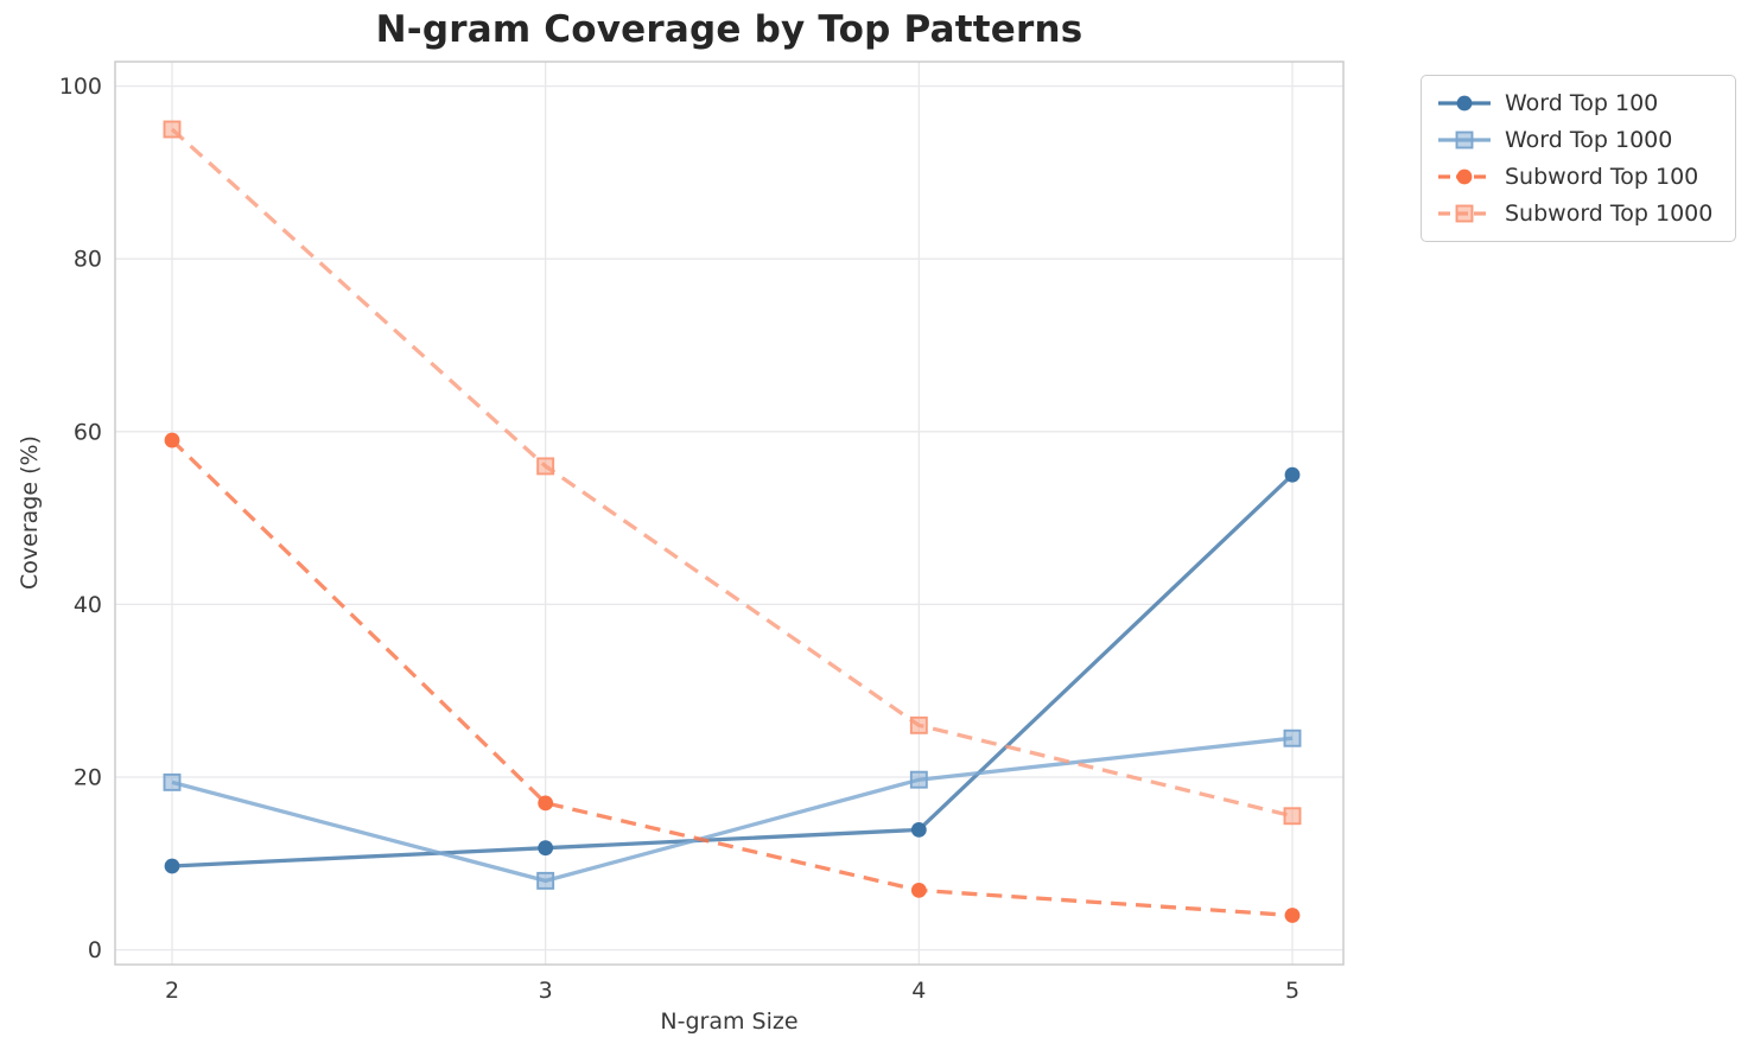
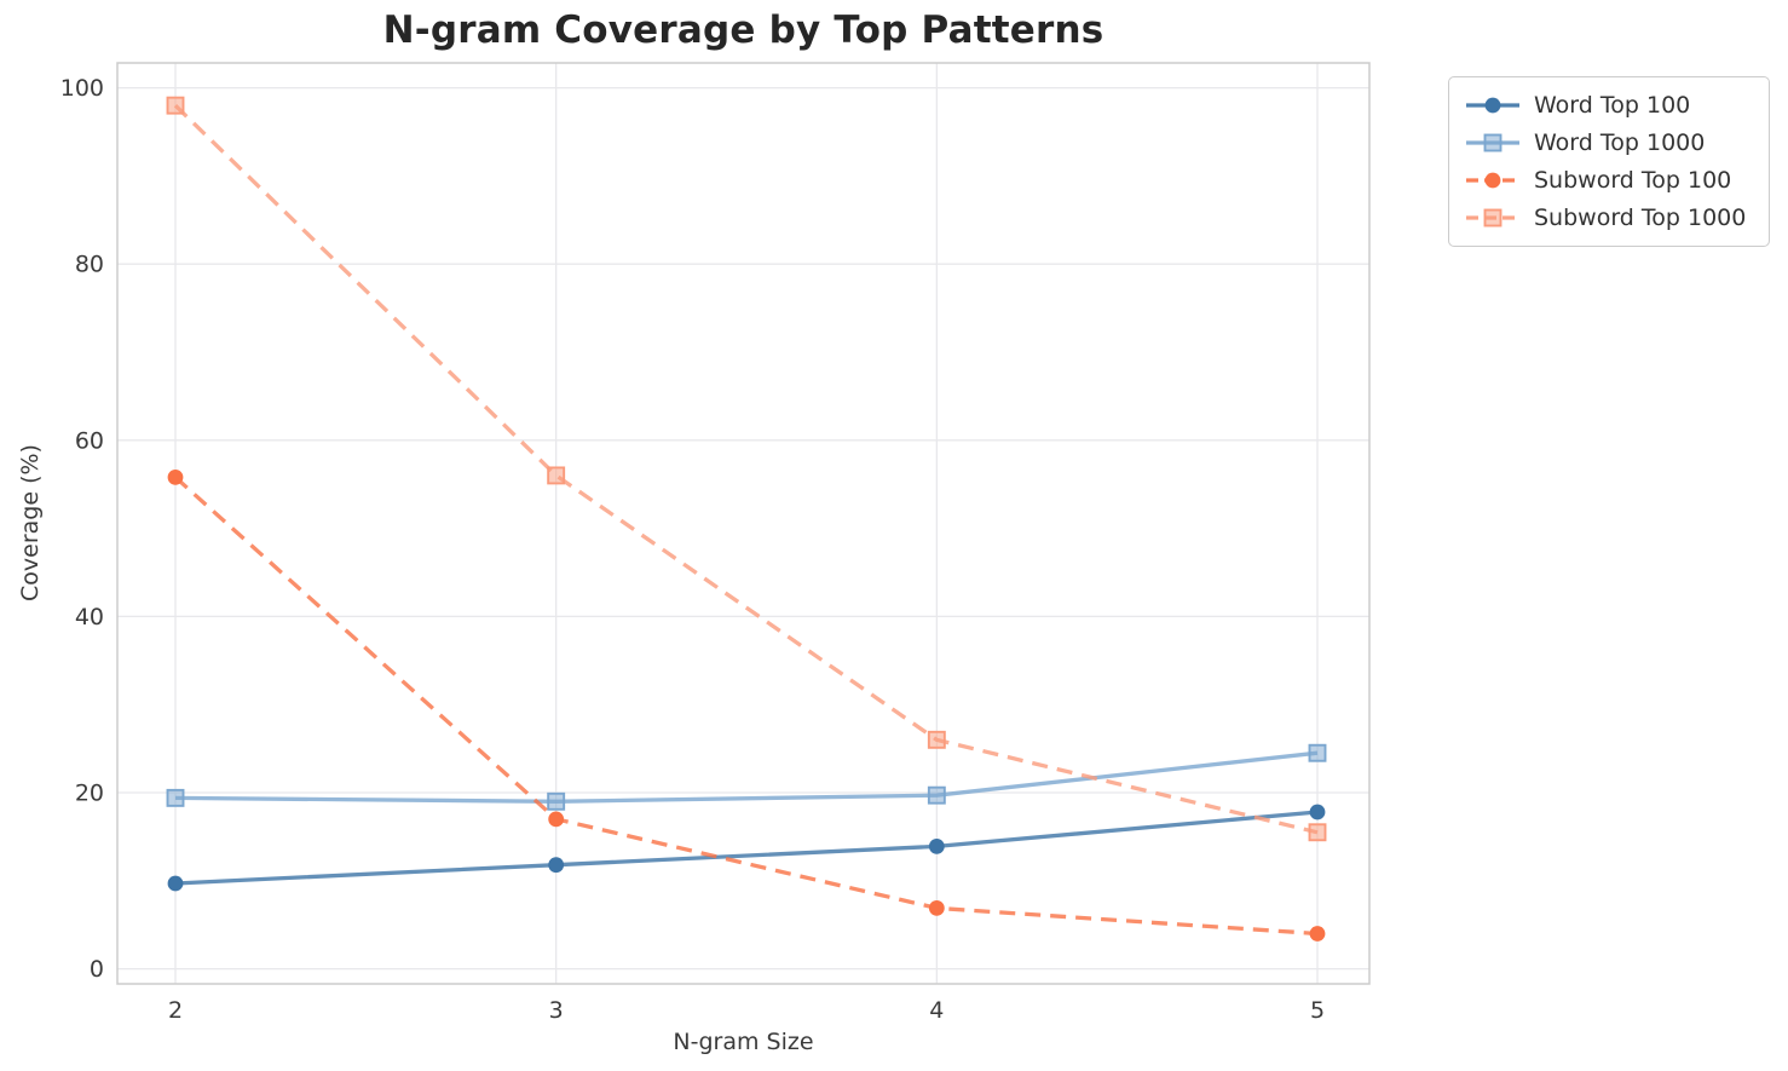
Subword Top 100/2: 59 -> 56
Subword Top 1000/2: 95 -> 98
Word Top 1000/3: 8 -> 19
Word Top 100/5: 55 -> 18
